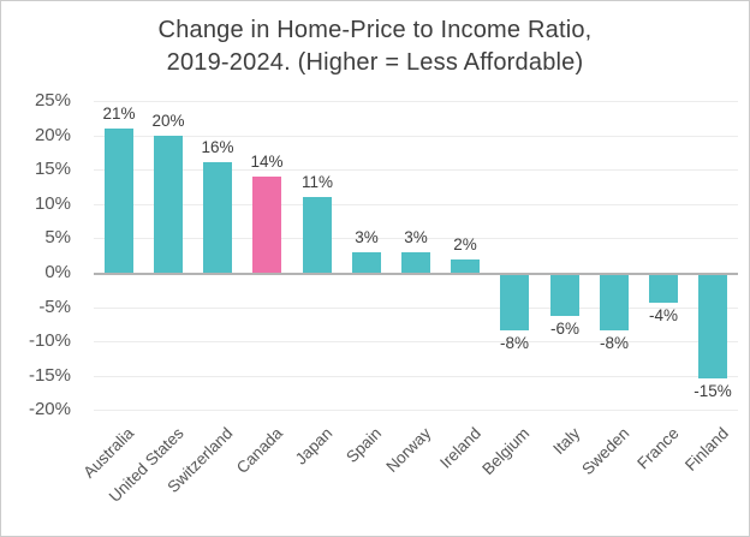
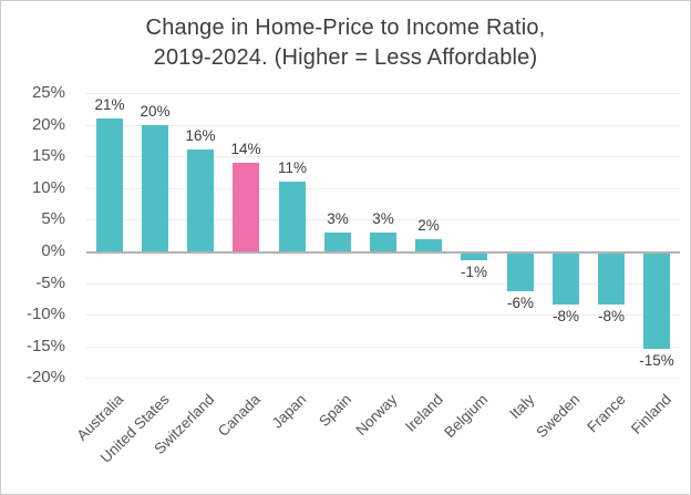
Belgium: -8% -> -1%
France: -4% -> -8%
